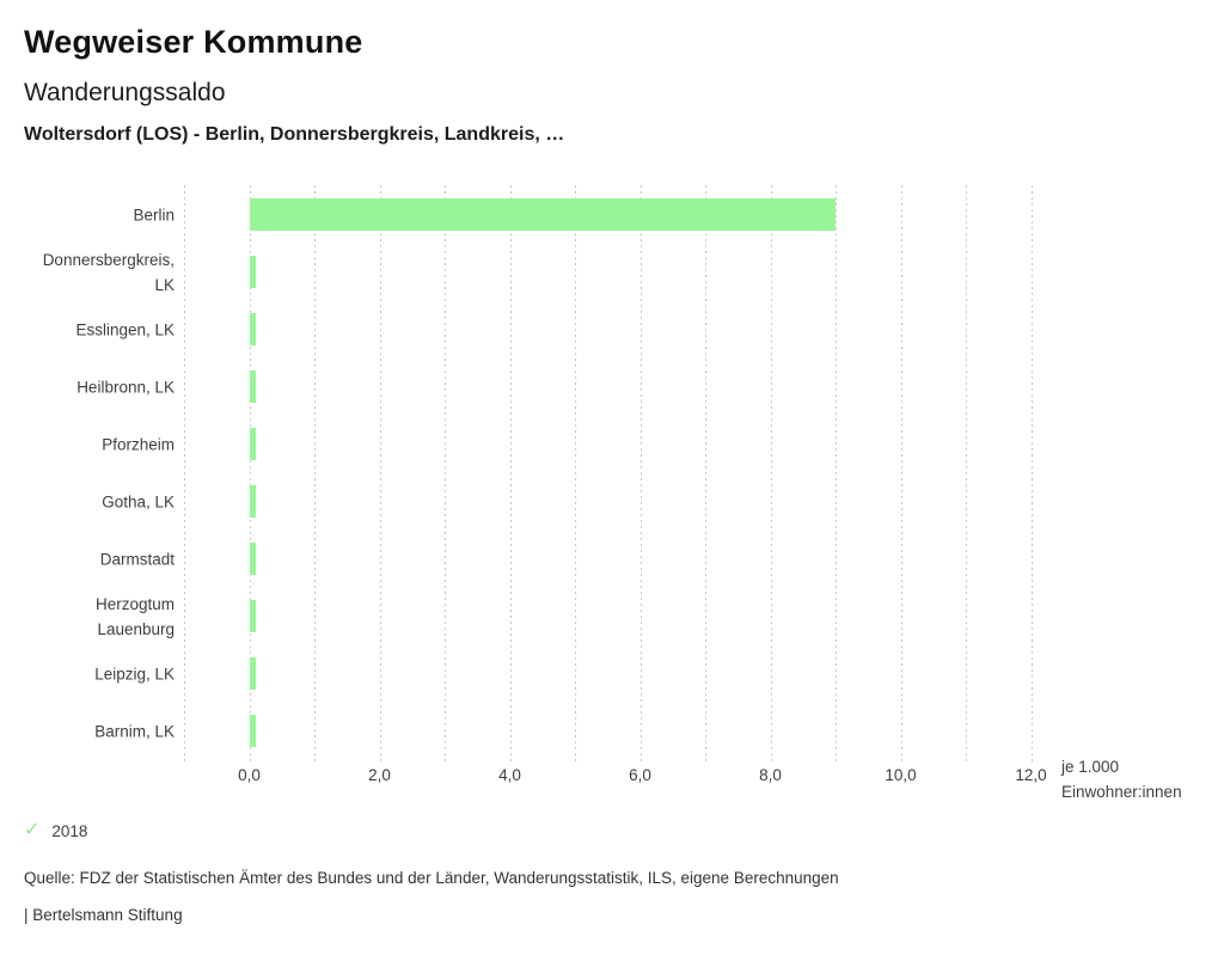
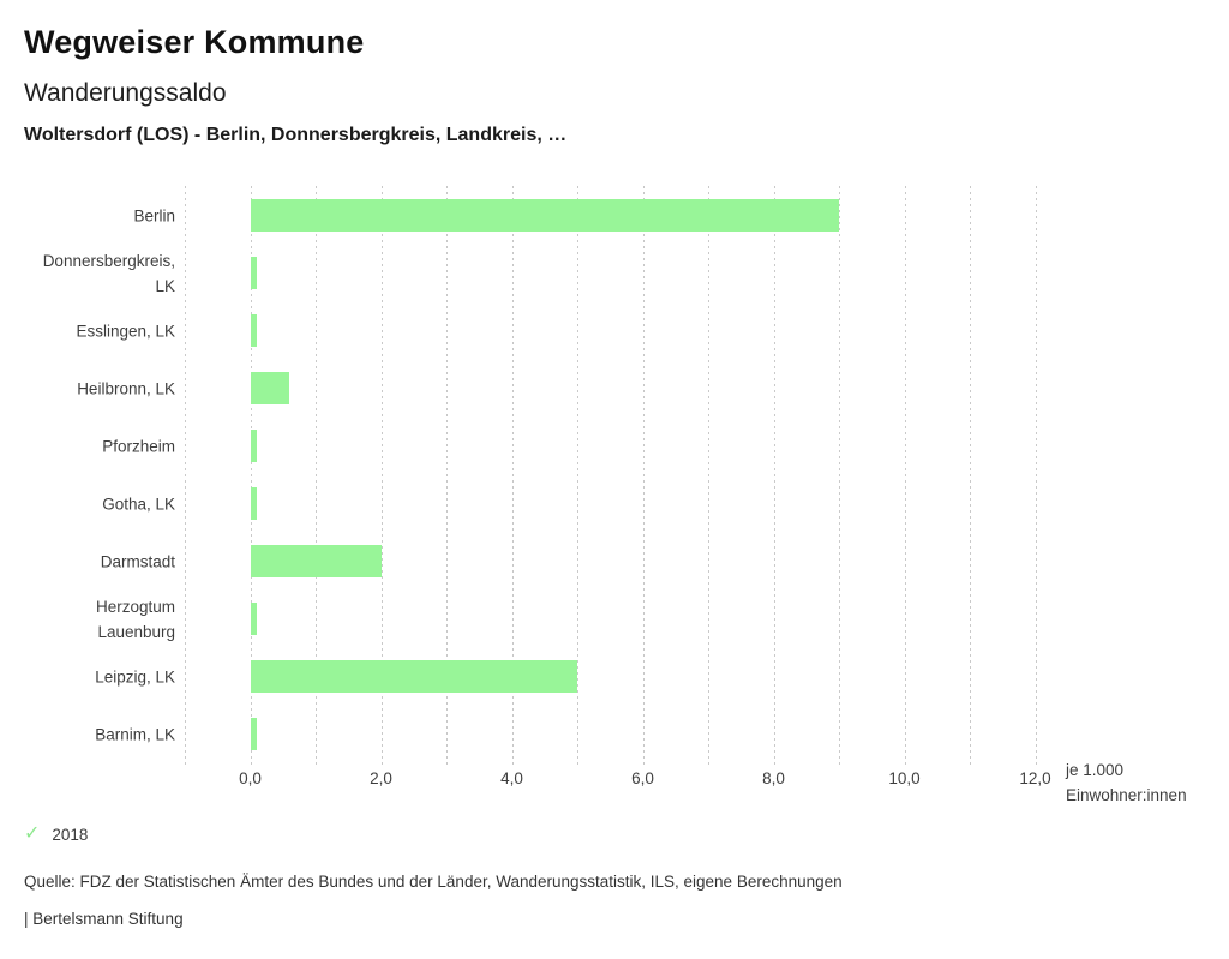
Heilbronn, LK: 0,1 -> 0,6
Darmstadt: 0,1 -> 2,0
Leipzig, LK: 0,1 -> 5,0
